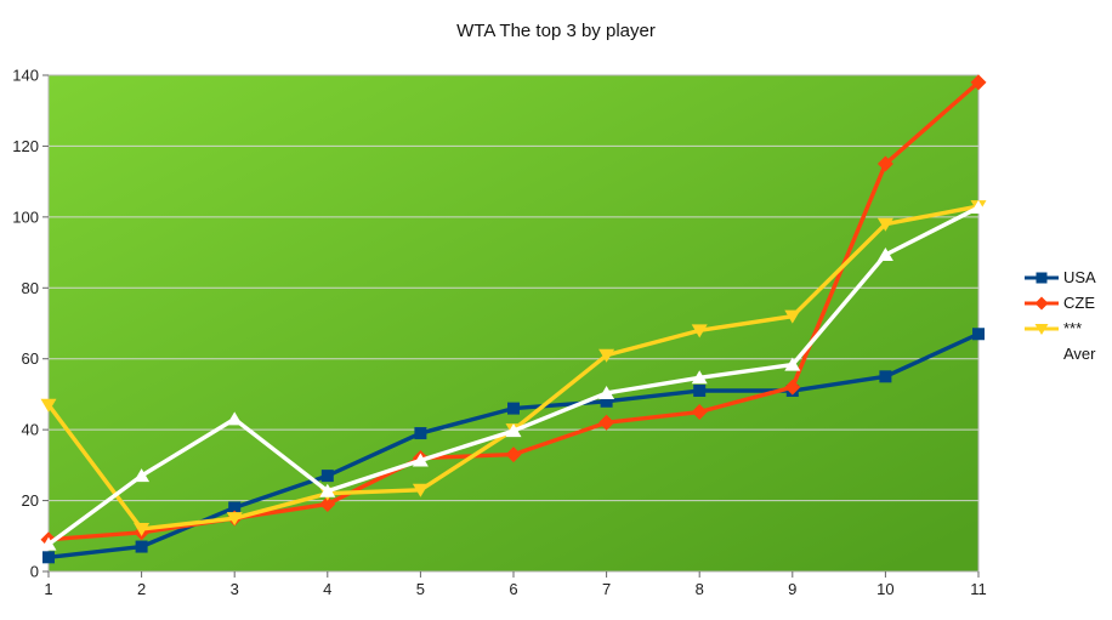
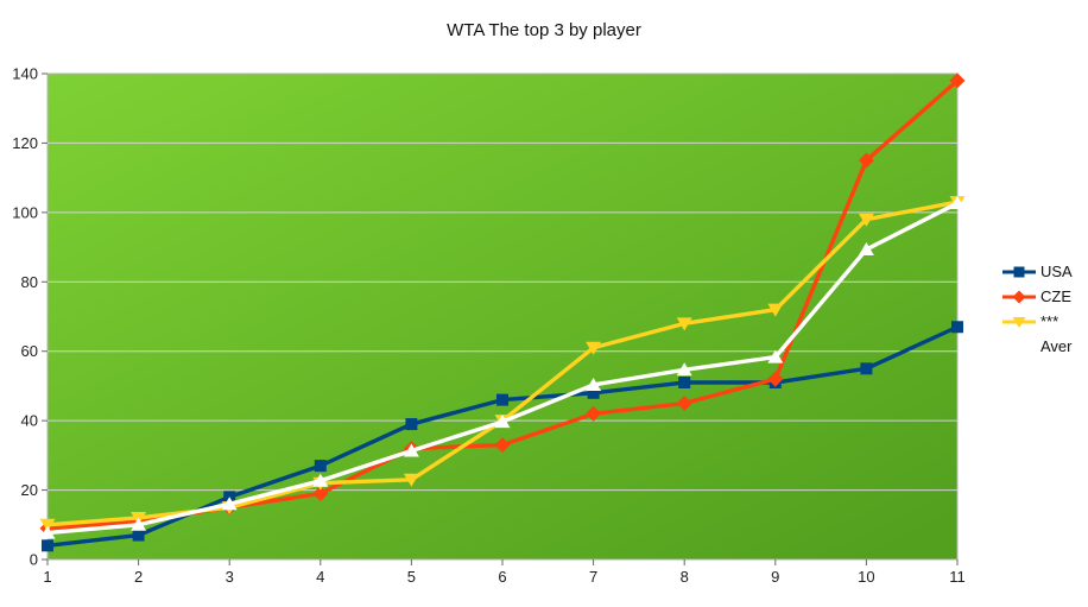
***/1: 47 -> 10
Aver/2: 27 -> 10
Aver/3: 43 -> 16
